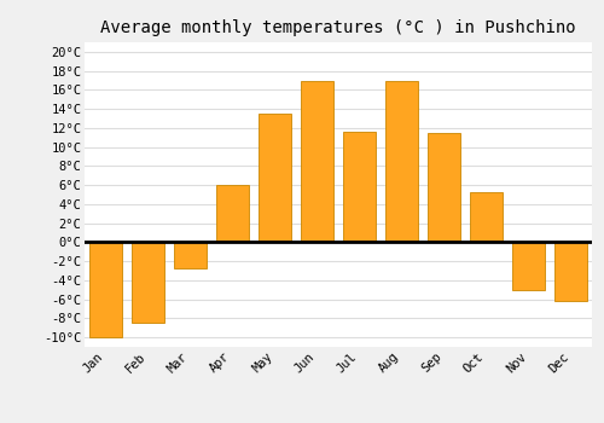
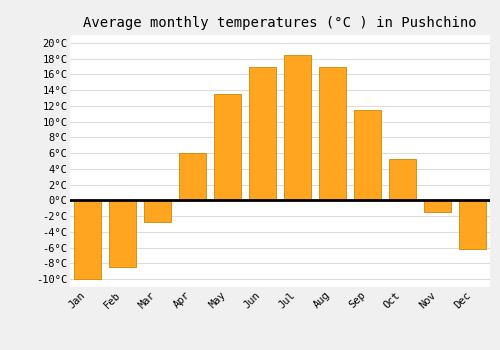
Jul: 11.6°C -> 18.5°C
Nov: -5.0°C -> -1.5°C
